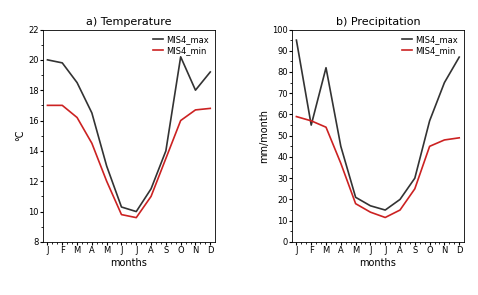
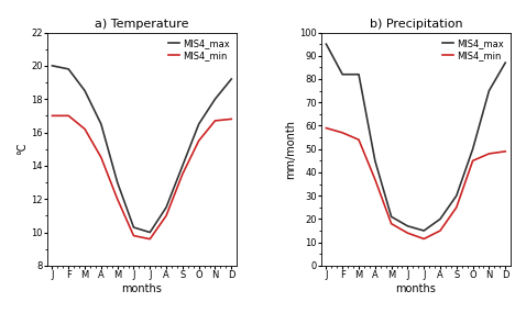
a) Temperature/MIS4_max/O: 20.2 -> 16.5
a) Temperature/MIS4_min/O: 16.0 -> 15.5
b) Precipitation/MIS4_max/F: 55 -> 82
b) Precipitation/MIS4_max/O: 57 -> 50
